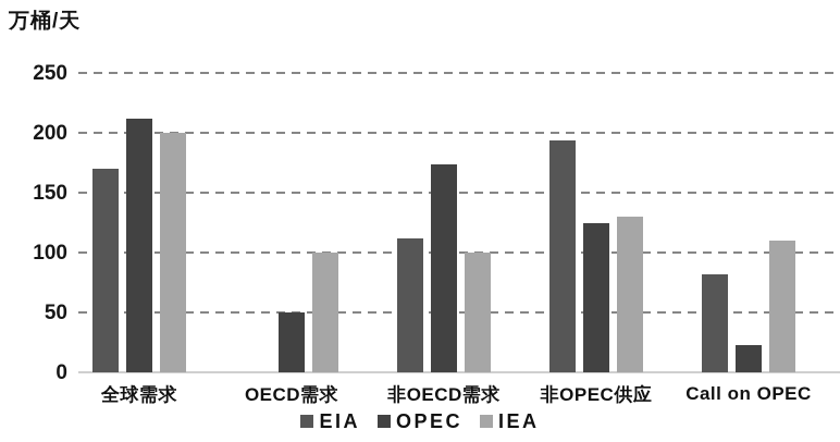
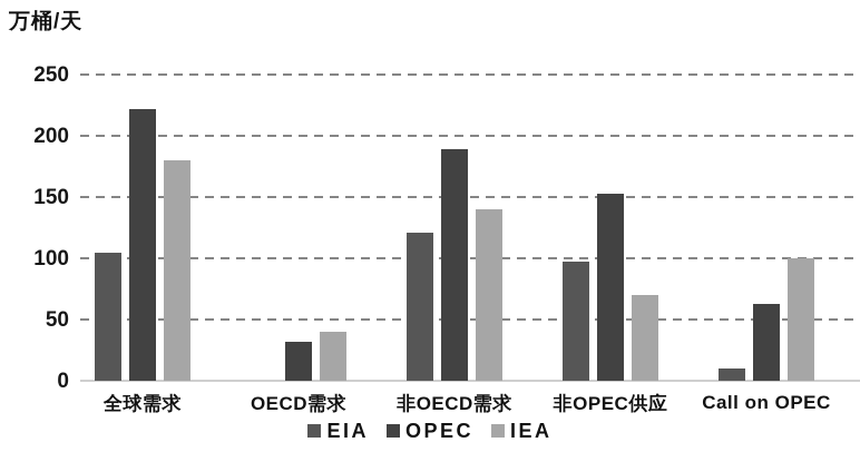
EIA/全球需求: 170 -> 105
OPEC/全球需求: 212 -> 222
IEA/全球需求: 200 -> 180
OPEC/OECD需求: 50 -> 32
IEA/OECD需求: 100 -> 40
EIA/非OECD需求: 112 -> 121
OPEC/非OECD需求: 174 -> 189
IEA/非OECD需求: 100 -> 140
EIA/非OPEC供应: 194 -> 97
OPEC/非OPEC供应: 125 -> 153
IEA/非OPEC供应: 130 -> 70
EIA/Call on OPEC: 82 -> 10
OPEC/Call on OPEC: 23 -> 63
IEA/Call on OPEC: 110 -> 100
